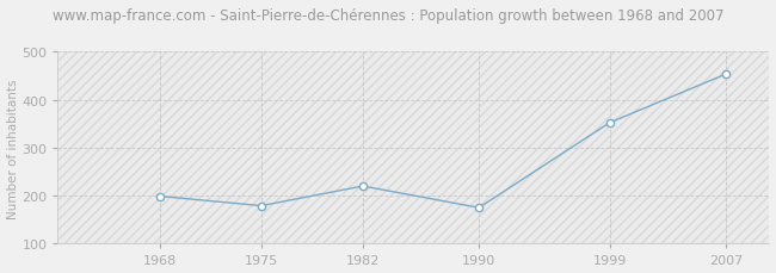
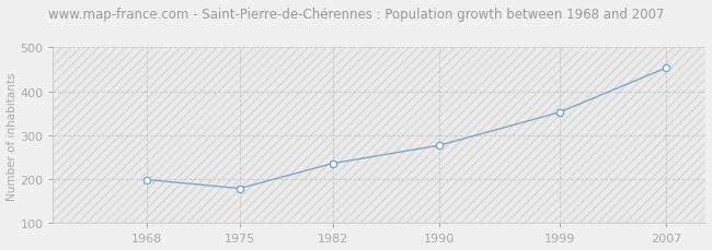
1982: 220 -> 236
1990: 175 -> 277
